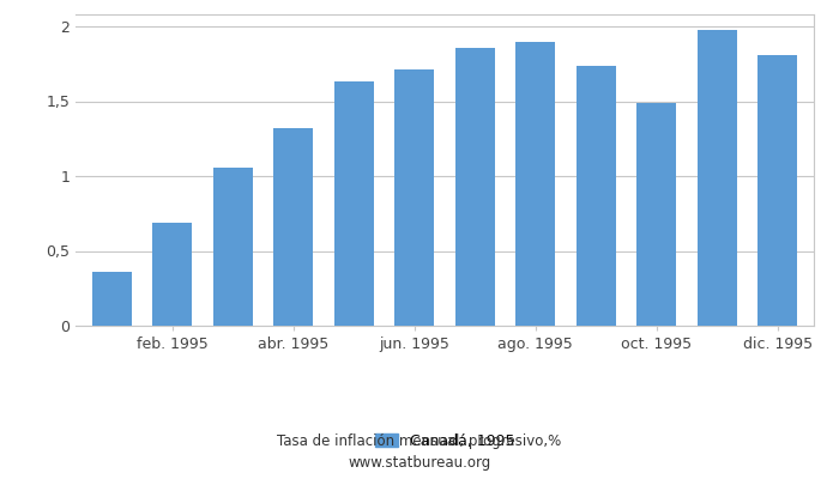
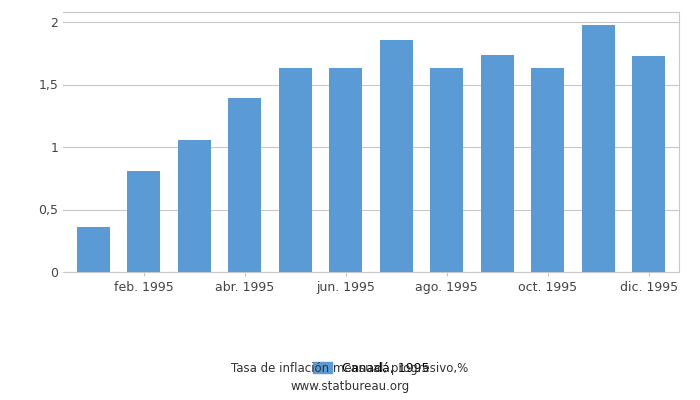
feb. 1995: 0,69 -> 0,81
abr. 1995: 1,32 -> 1,39
jun. 1995: 1,71 -> 1,63
ago. 1995: 1,90 -> 1,63
oct. 1995: 1,49 -> 1,63
dic. 1995: 1,81 -> 1,73
